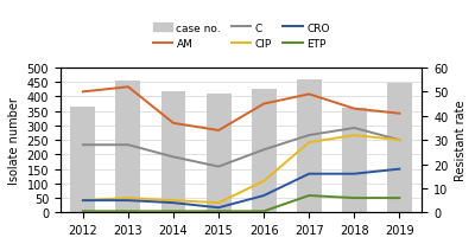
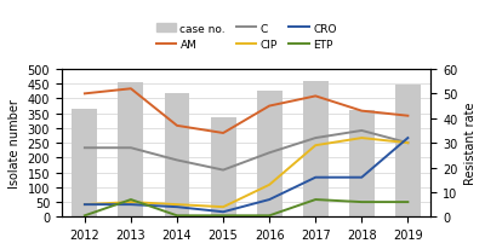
ETP/2013: 0.5 -> 7.0
case no./2015: 410 -> 335
CRO/2019: 18 -> 32
